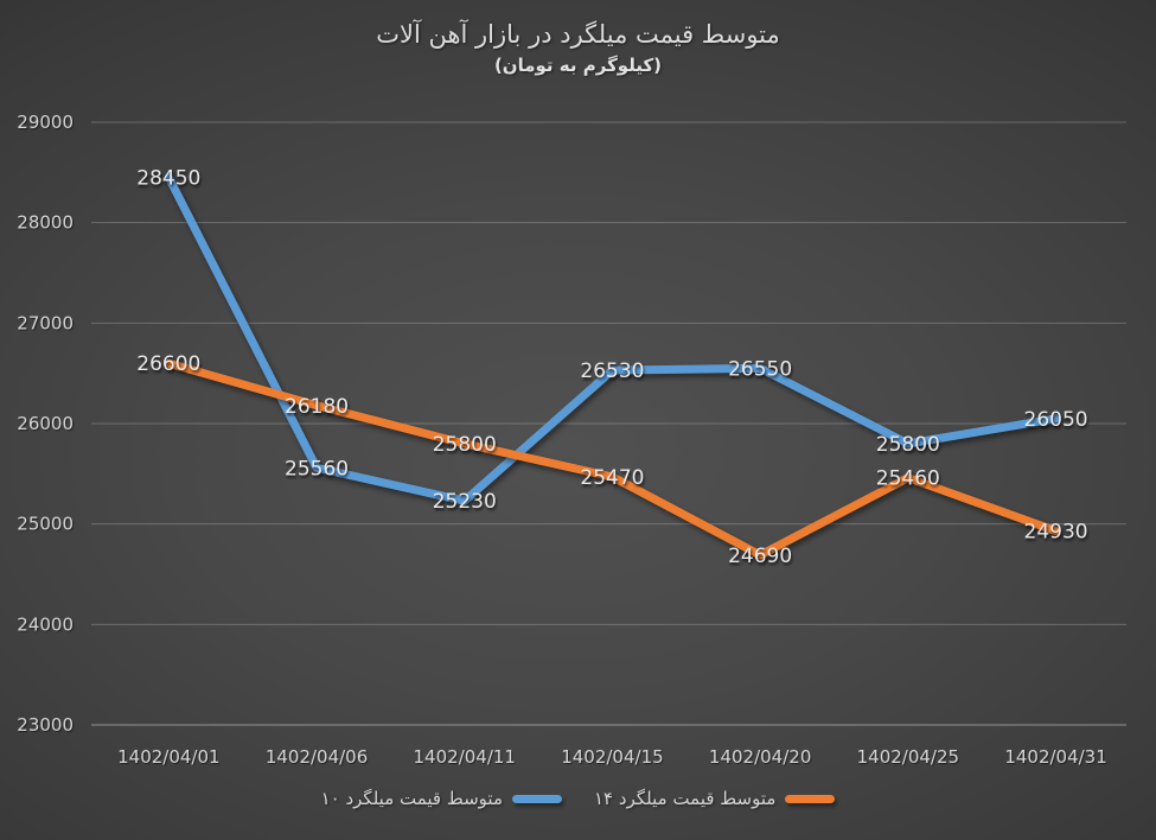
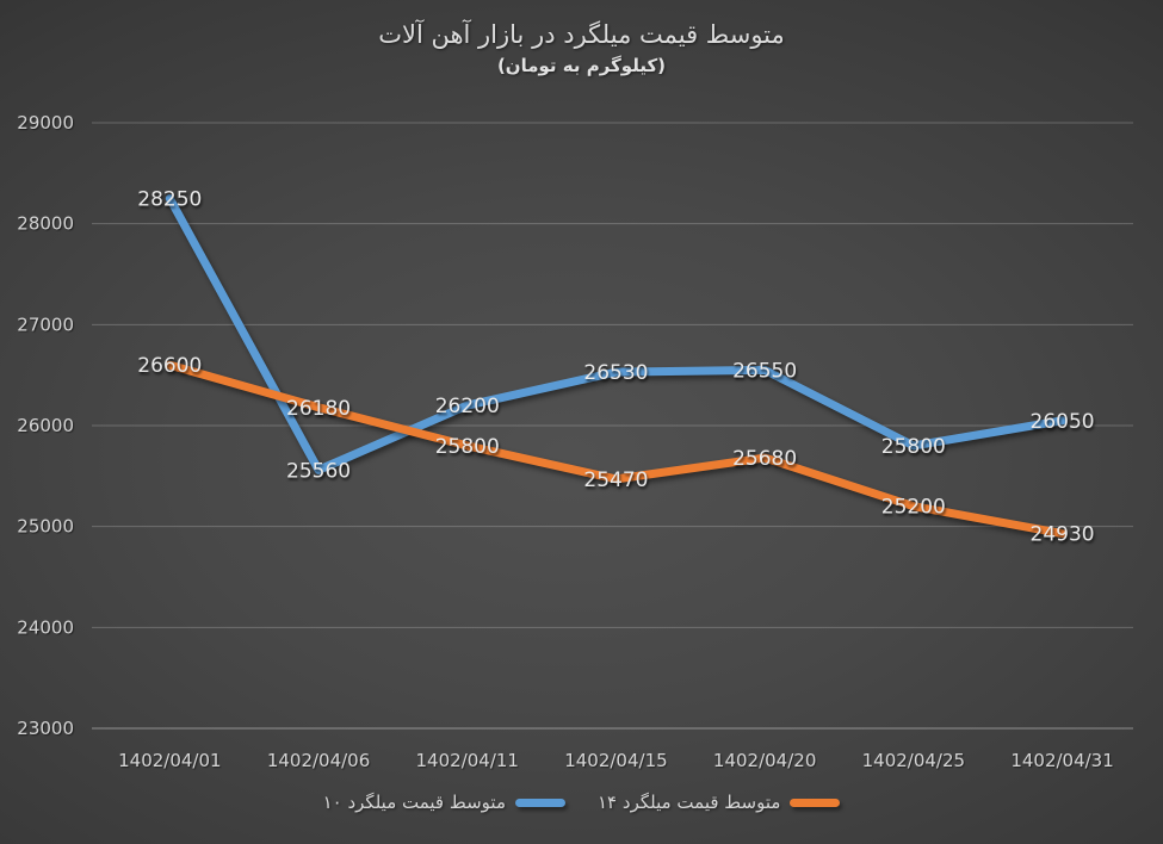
متوسط قیمت میلگرد ۱۰/1402/04/01: 28450 -> 28250
متوسط قیمت میلگرد ۱۰/1402/04/11: 25230 -> 26200
متوسط قیمت میلگرد ۱۴/1402/04/20: 24690 -> 25680
متوسط قیمت میلگرد ۱۴/1402/04/25: 25460 -> 25200
